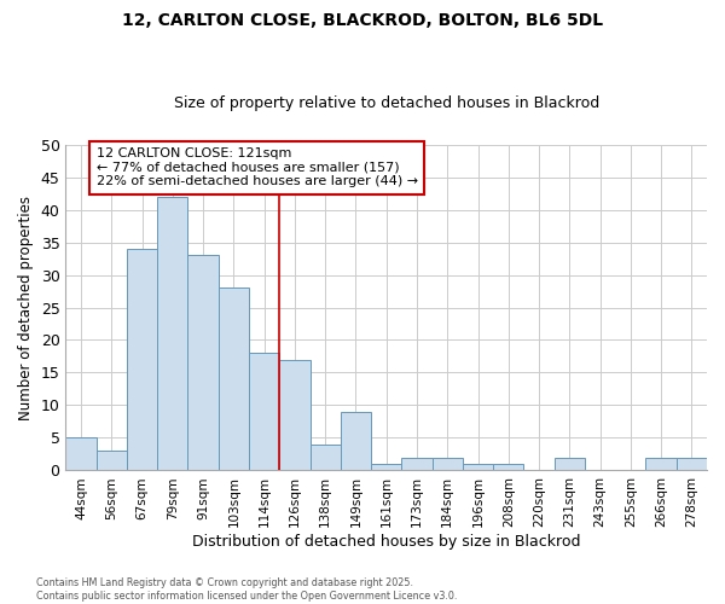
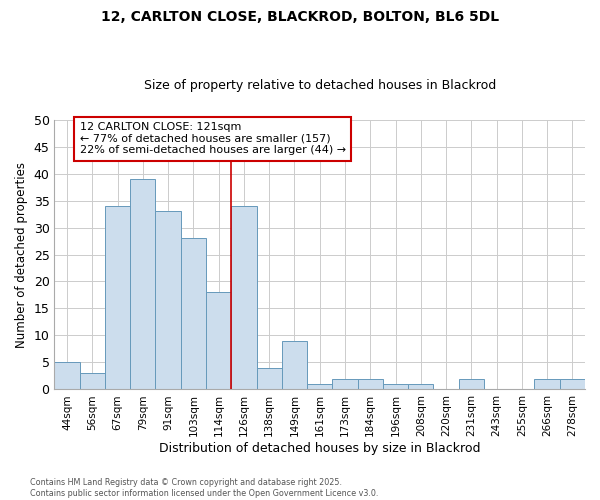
79sqm: 42 -> 39
126sqm: 17 -> 34
